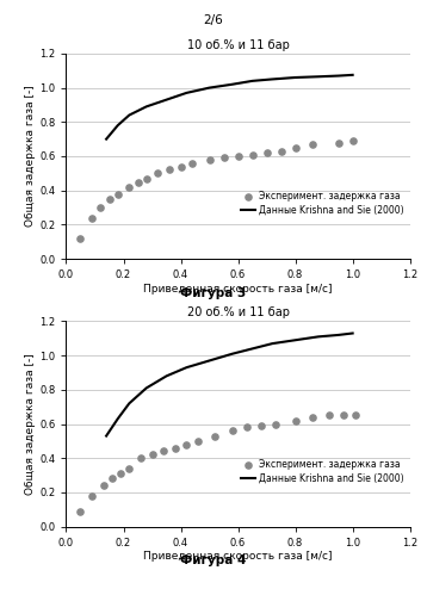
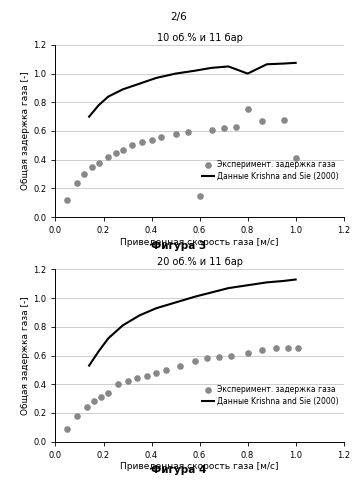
10 об.% и 11 бар/Эксперимент. задержка газа/0.6: 0.60 -> 0.15
10 об.% и 11 бар/Эксперимент. задержка газа/0.8: 0.65 -> 0.75
10 об.% и 11 бар/Данные Krishna and Sie (2000)/0.8: 1.06 -> 1.00
10 об.% и 11 бар/Эксперимент. задержка газа/1.0: 0.69 -> 0.41
